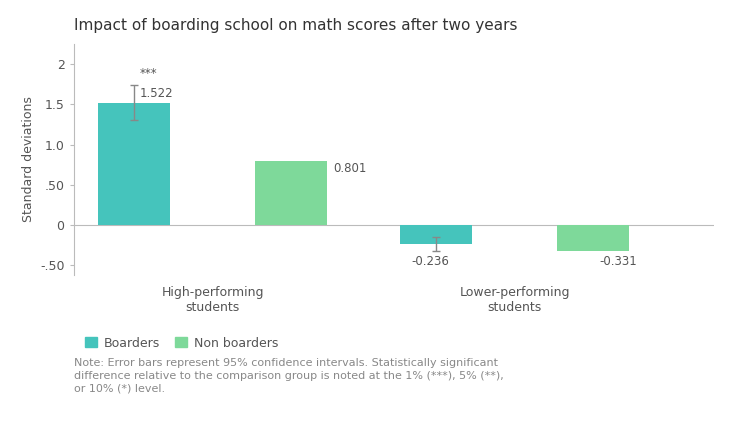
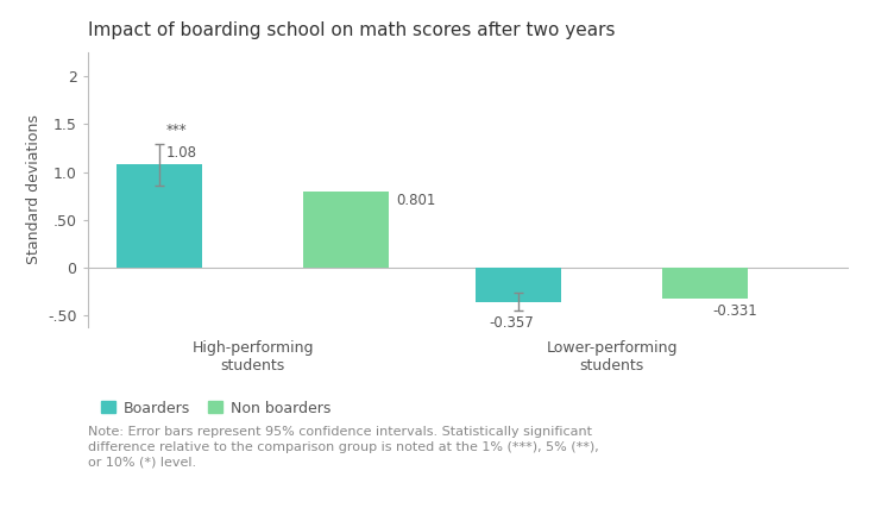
Boarders/High-performing students: 1.522 -> 1.08
Boarders/Lower-performing students: -0.236 -> -0.357
